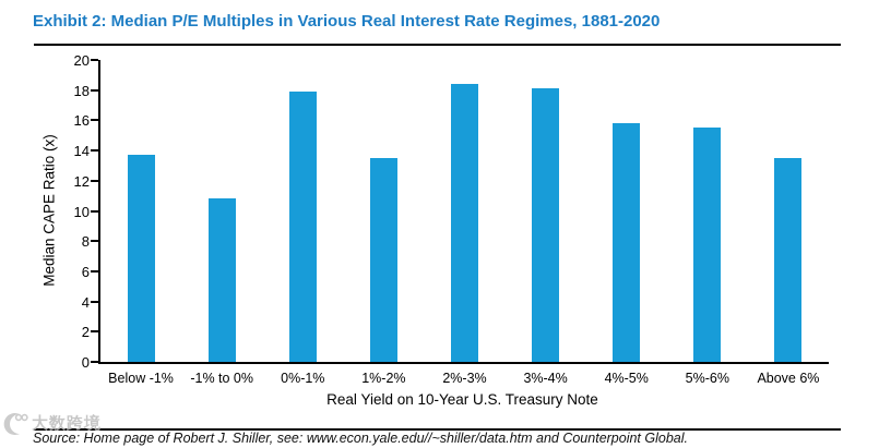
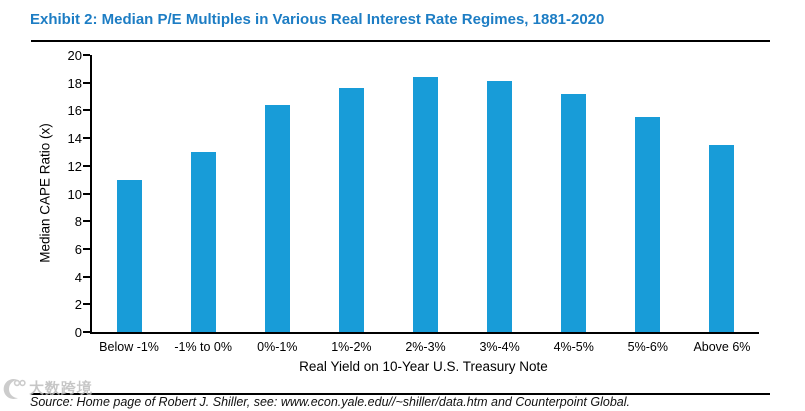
Below -1%: 13.7 -> 11.0
-1% to 0%: 10.8 -> 13.0
0%-1%: 17.9 -> 16.4
1%-2%: 13.5 -> 17.6
4%-5%: 15.8 -> 17.2
